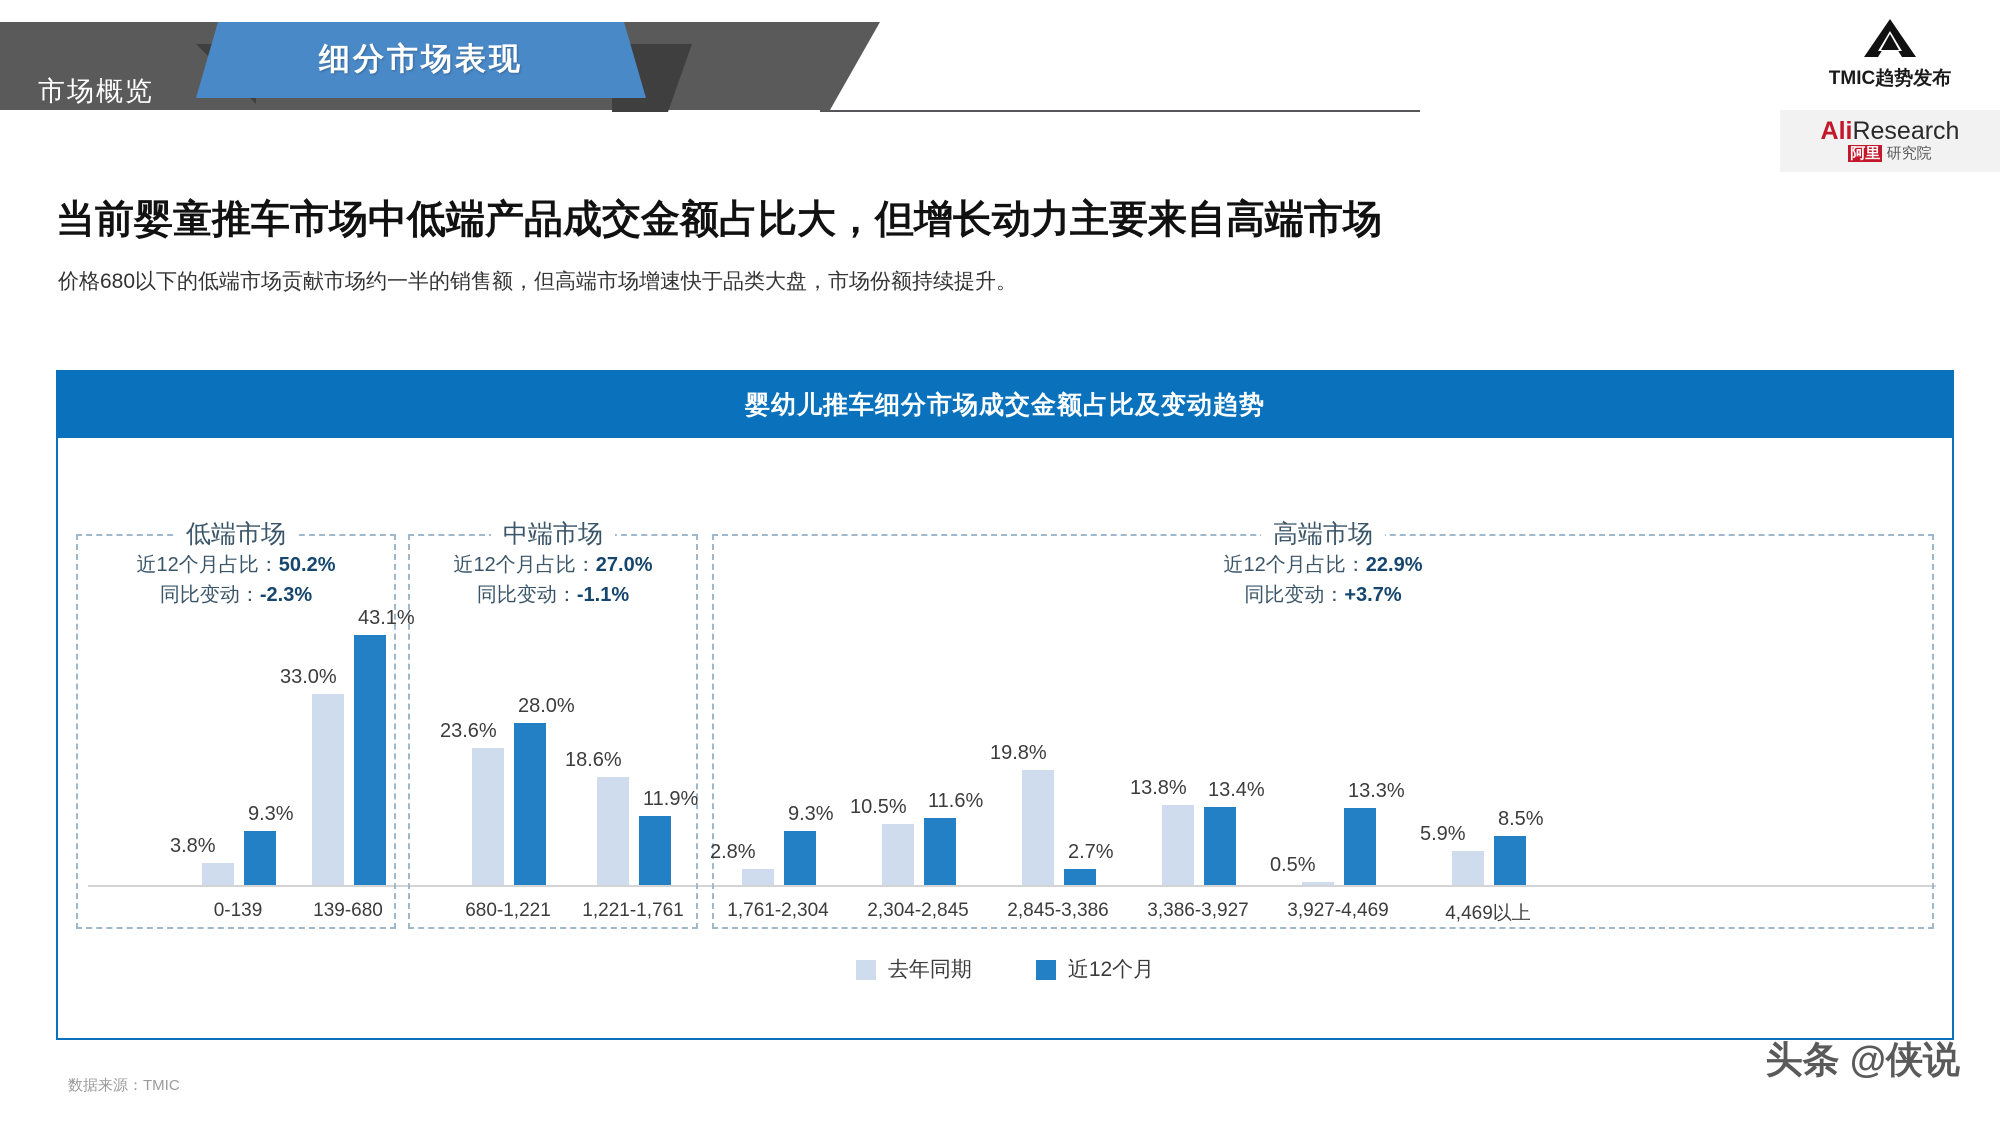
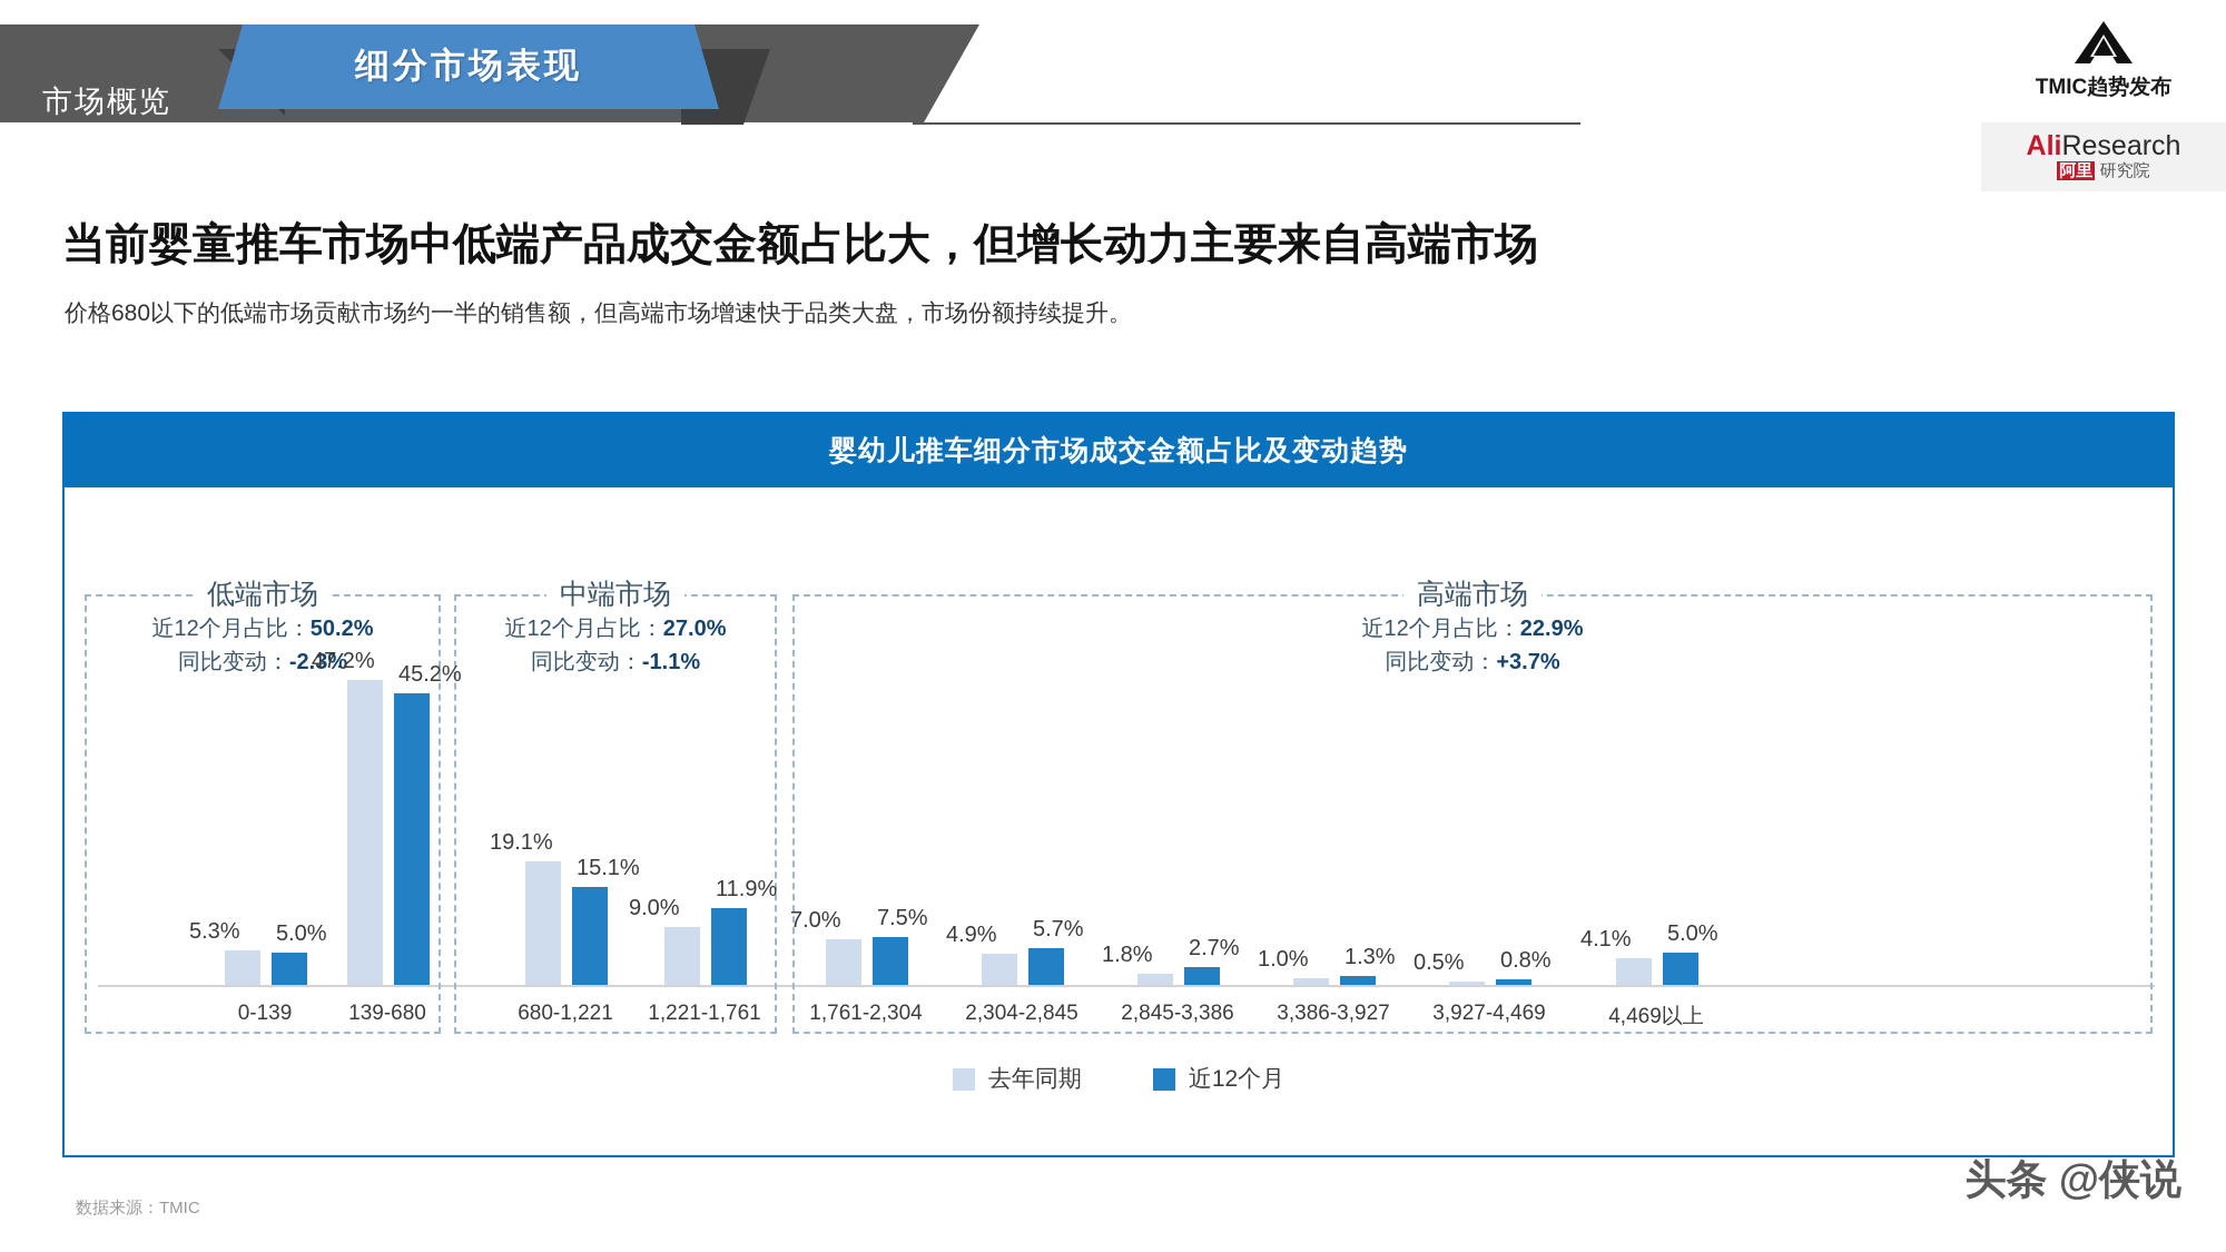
去年同期/0-139: 3.8% -> 5.3%
近12个月/0-139: 9.3% -> 5.0%
去年同期/139-680: 33.0% -> 47.2%
近12个月/139-680: 43.1% -> 45.2%
去年同期/680-1,221: 23.6% -> 19.1%
近12个月/680-1,221: 28.0% -> 15.1%
去年同期/1,221-1,761: 18.6% -> 9.0%
去年同期/1,761-2,304: 2.8% -> 7.0%
近12个月/1,761-2,304: 9.3% -> 7.5%
去年同期/2,304-2,845: 10.5% -> 4.9%
近12个月/2,304-2,845: 11.6% -> 5.7%
去年同期/2,845-3,386: 19.8% -> 1.8%
去年同期/3,386-3,927: 13.8% -> 1.0%
近12个月/3,386-3,927: 13.4% -> 1.3%
近12个月/3,927-4,469: 13.3% -> 0.8%
去年同期/4,469以上: 5.9% -> 4.1%
近12个月/4,469以上: 8.5% -> 5.0%
